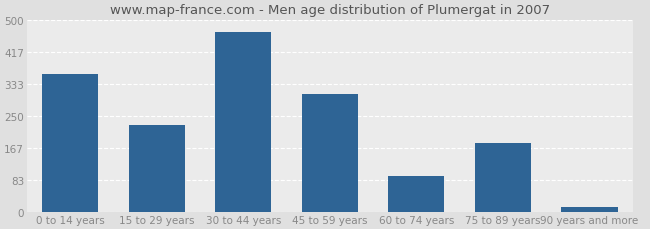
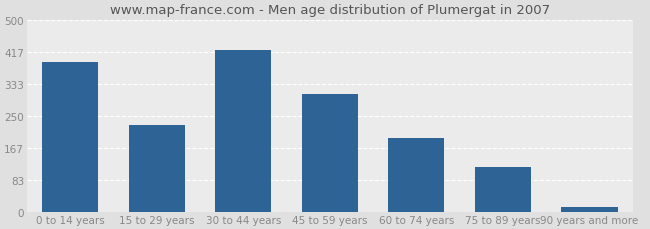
0 to 14 years: 360 -> 390
30 to 44 years: 470 -> 422
60 to 74 years: 95 -> 192
75 to 89 years: 180 -> 117
